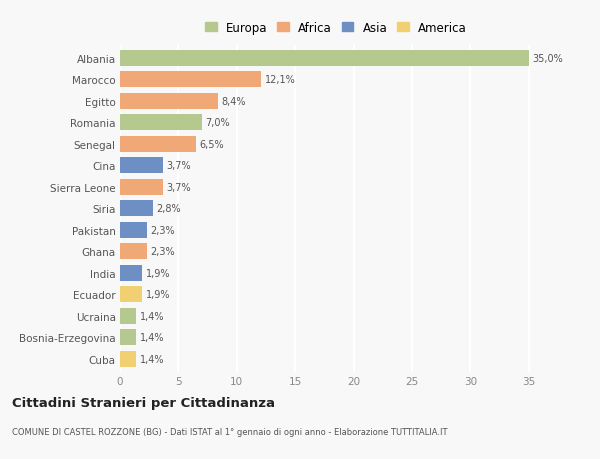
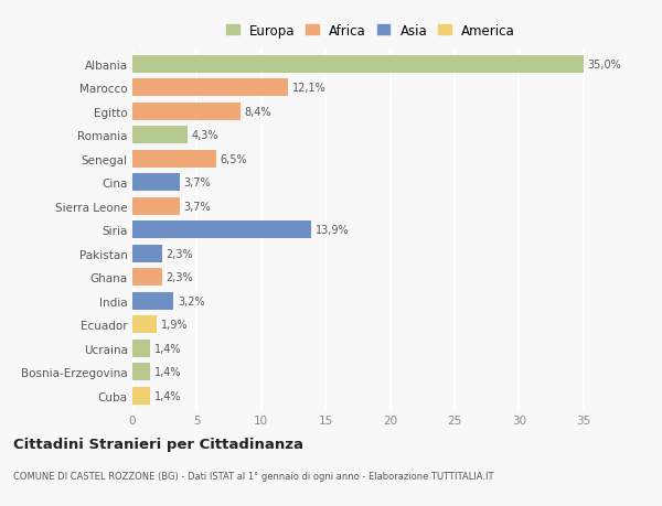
Romania: 7,0% -> 4,3%
Siria: 2,8% -> 13,9%
India: 1,9% -> 3,2%
